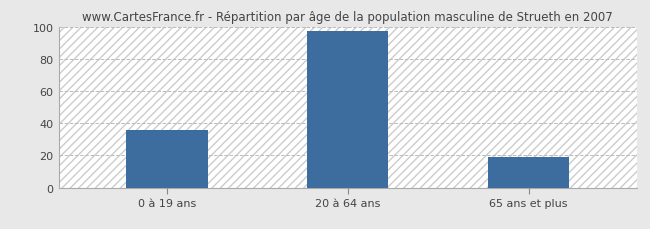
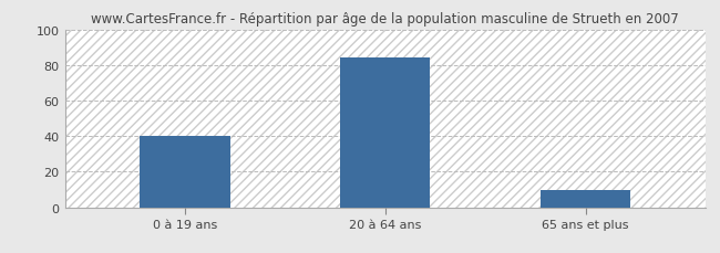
0 à 19 ans: 36 -> 40
20 à 64 ans: 97 -> 84
65 ans et plus: 19 -> 10
